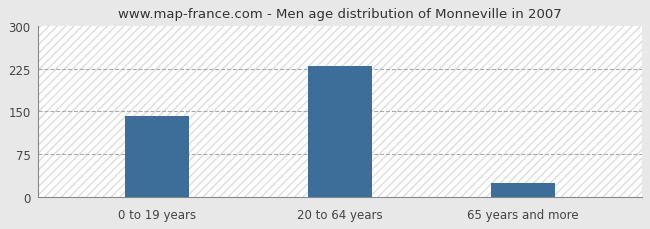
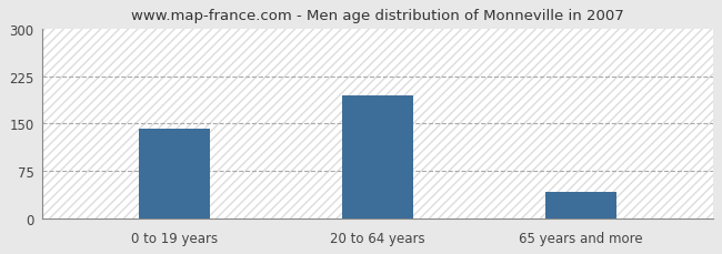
20 to 64 years: 230 -> 194
65 years and more: 25 -> 42
